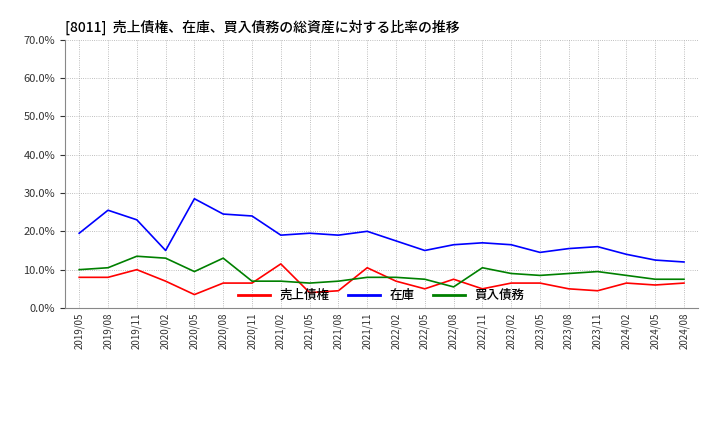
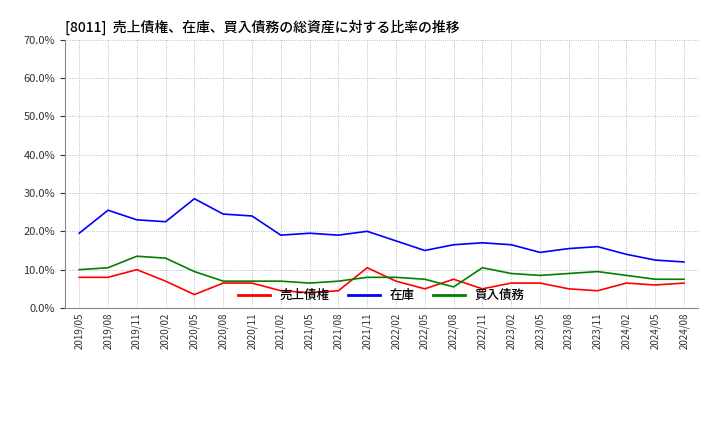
在庫/2020/02: 15.0% -> 22.5%
買入債務/2020/08: 13.0% -> 7.0%
売上債権/2021/02: 11.5% -> 4.5%
